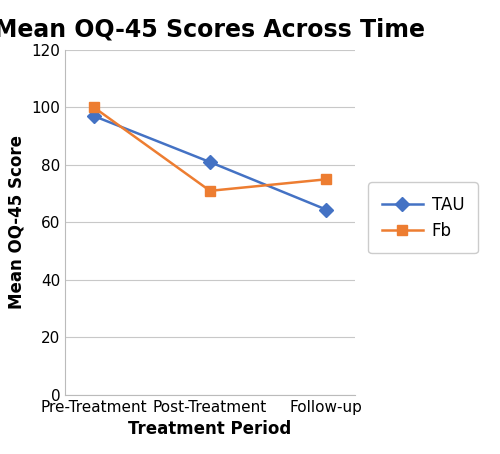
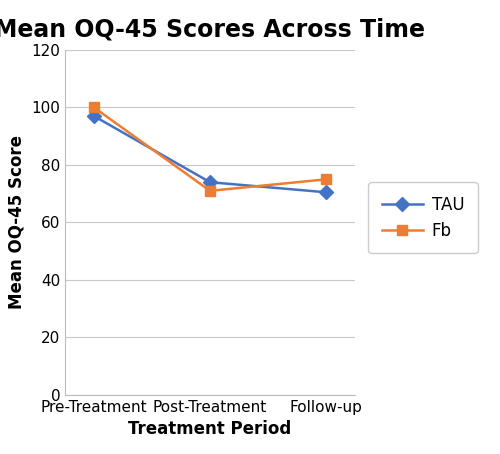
TAU/Post-Treatment: 81.0 -> 74.0
TAU/Follow-up: 64.5 -> 70.5
